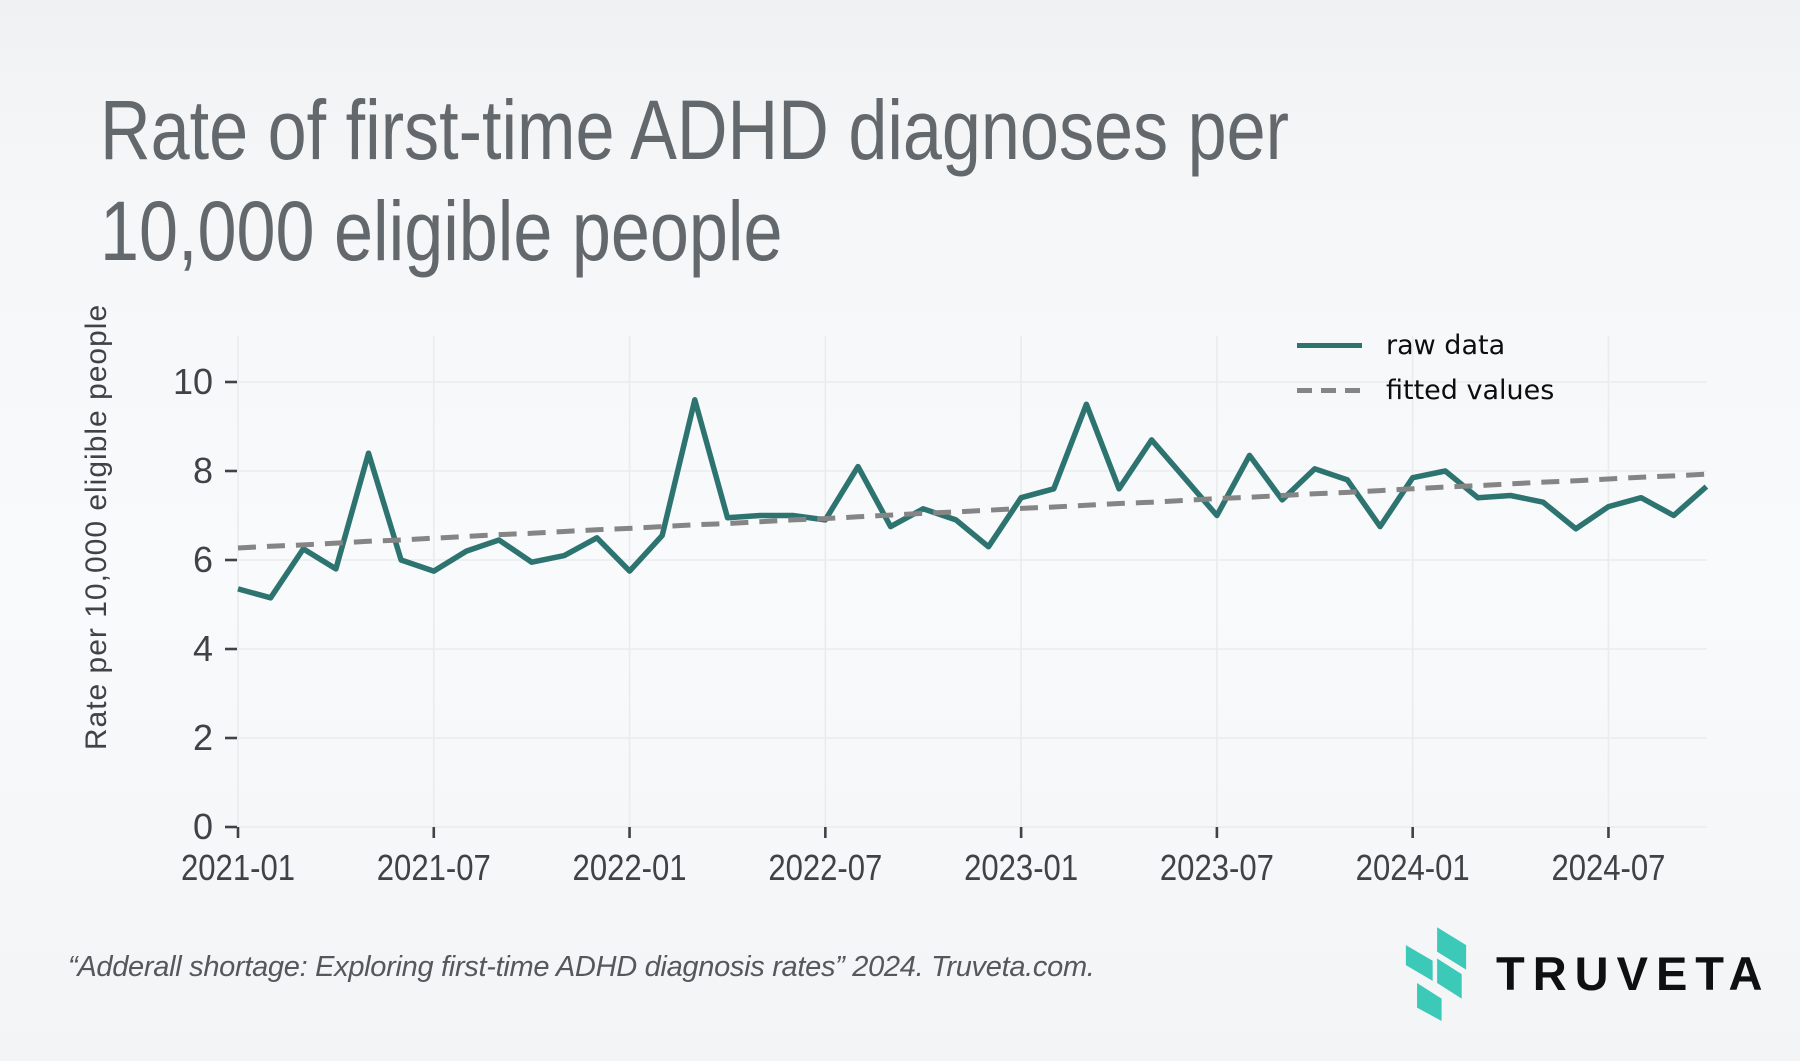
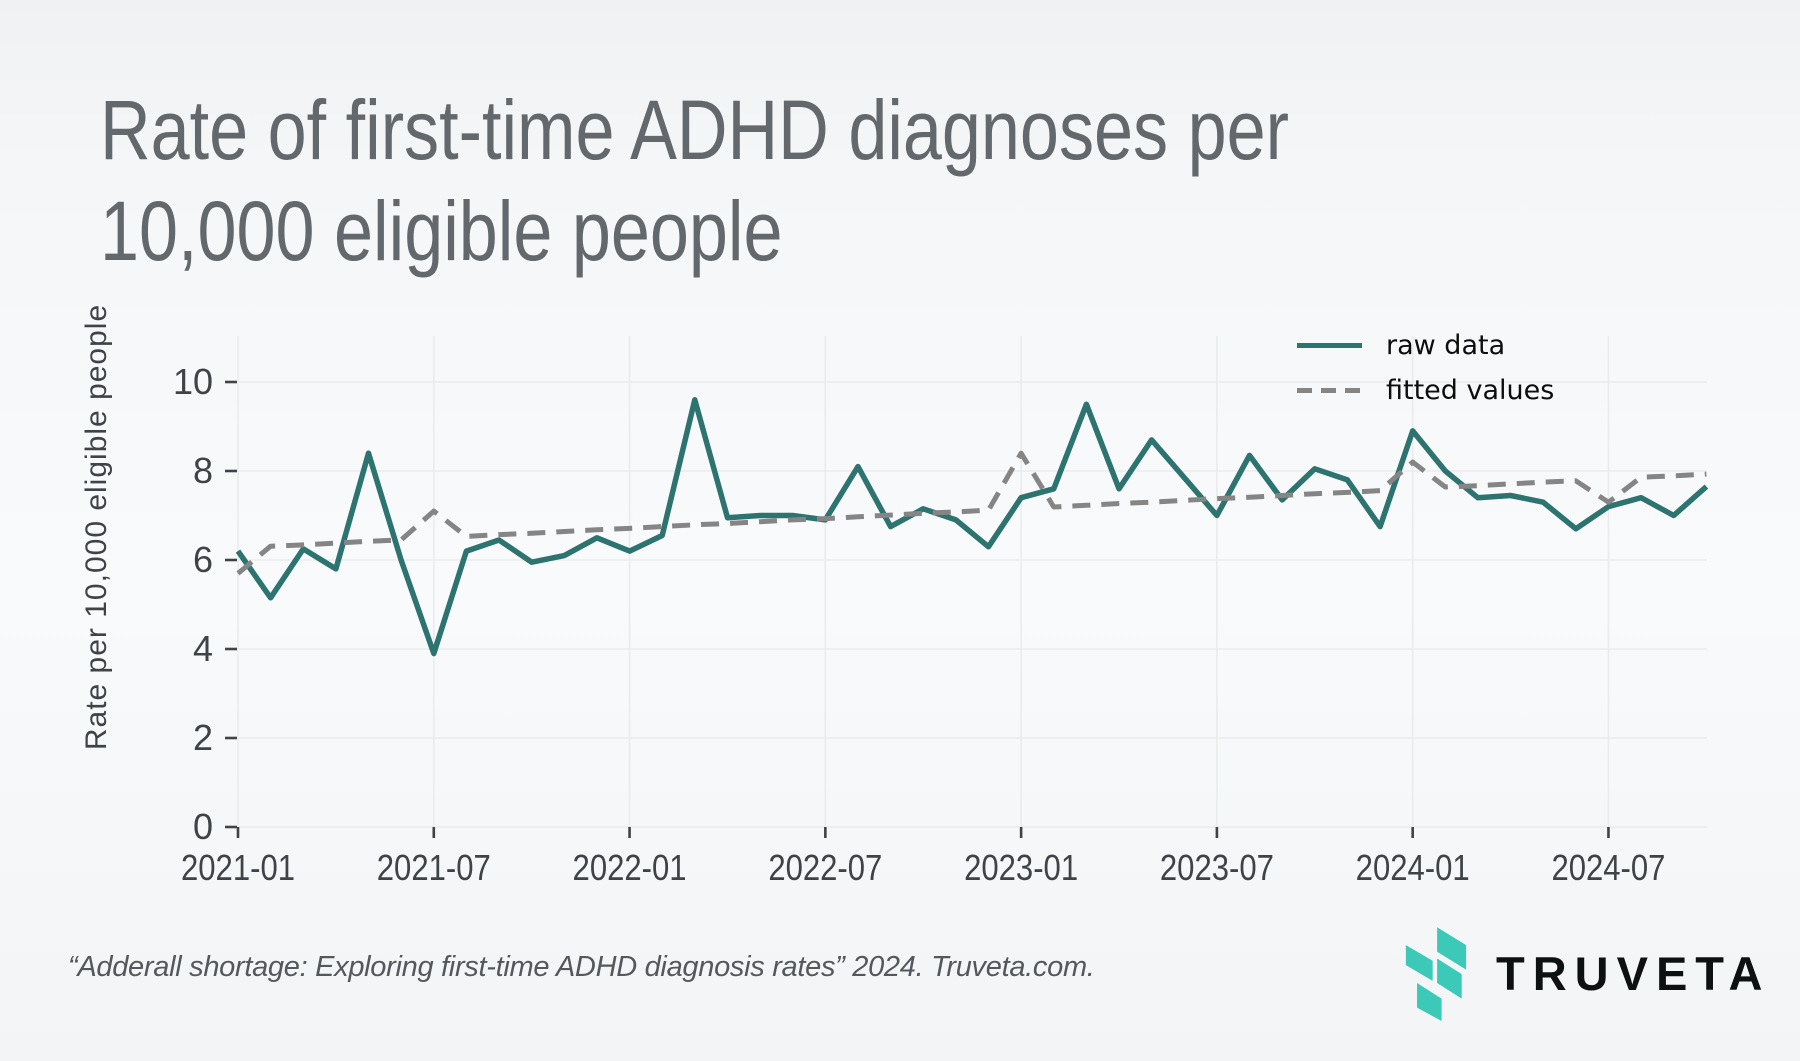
raw data/2021-01: 5.3 -> 6.2
fitted values/2021-01: 6.3 -> 5.7
raw data/2021-07: 5.8 -> 3.9
fitted values/2021-07: 6.5 -> 7.1
raw data/2022-01: 5.8 -> 6.2
fitted values/2023-01: 7.2 -> 8.4
raw data/2024-01: 7.8 -> 8.9
fitted values/2024-01: 7.6 -> 8.2
fitted values/2024-07: 7.8 -> 7.3
